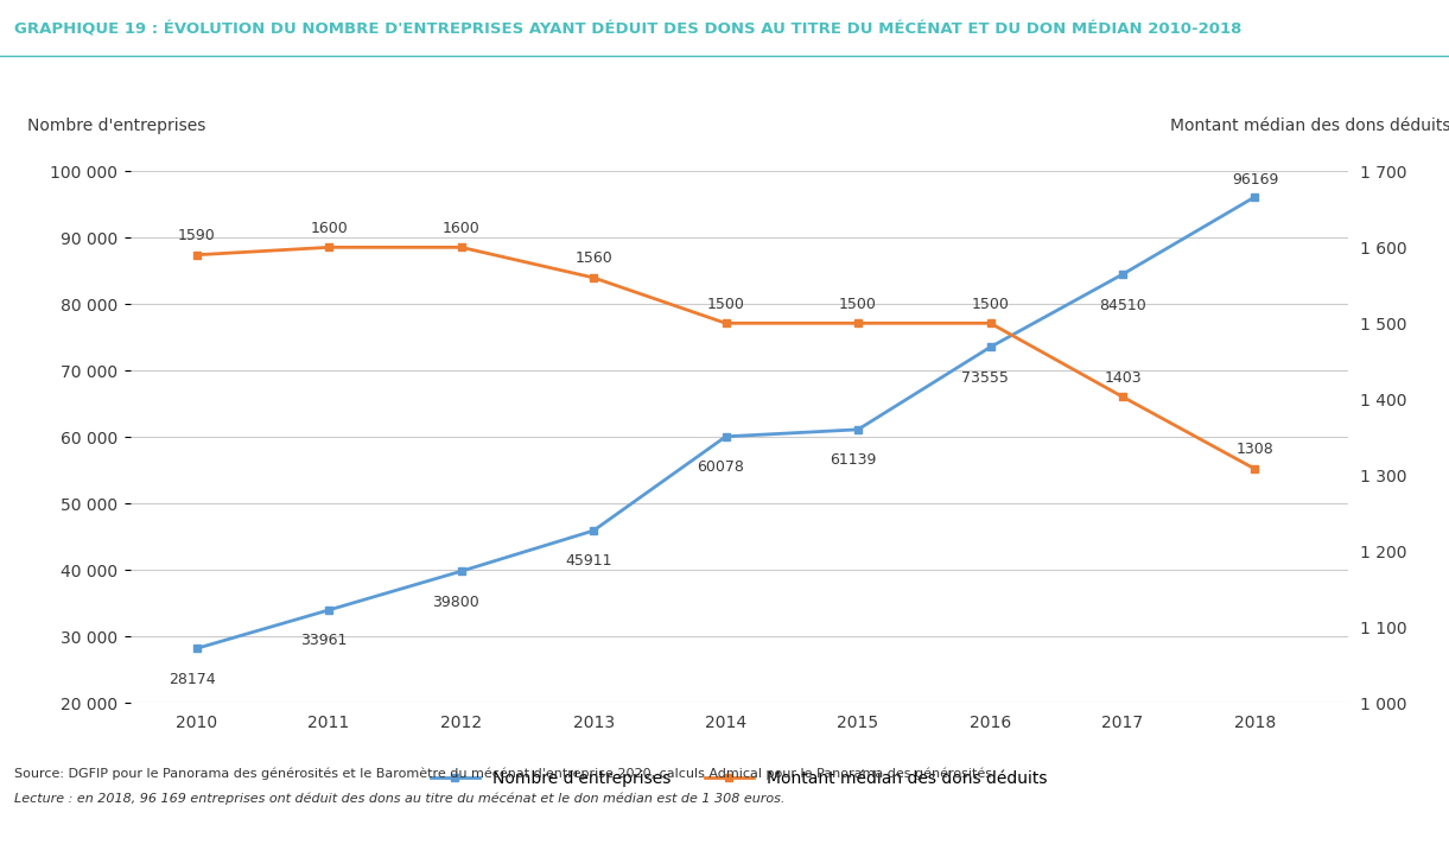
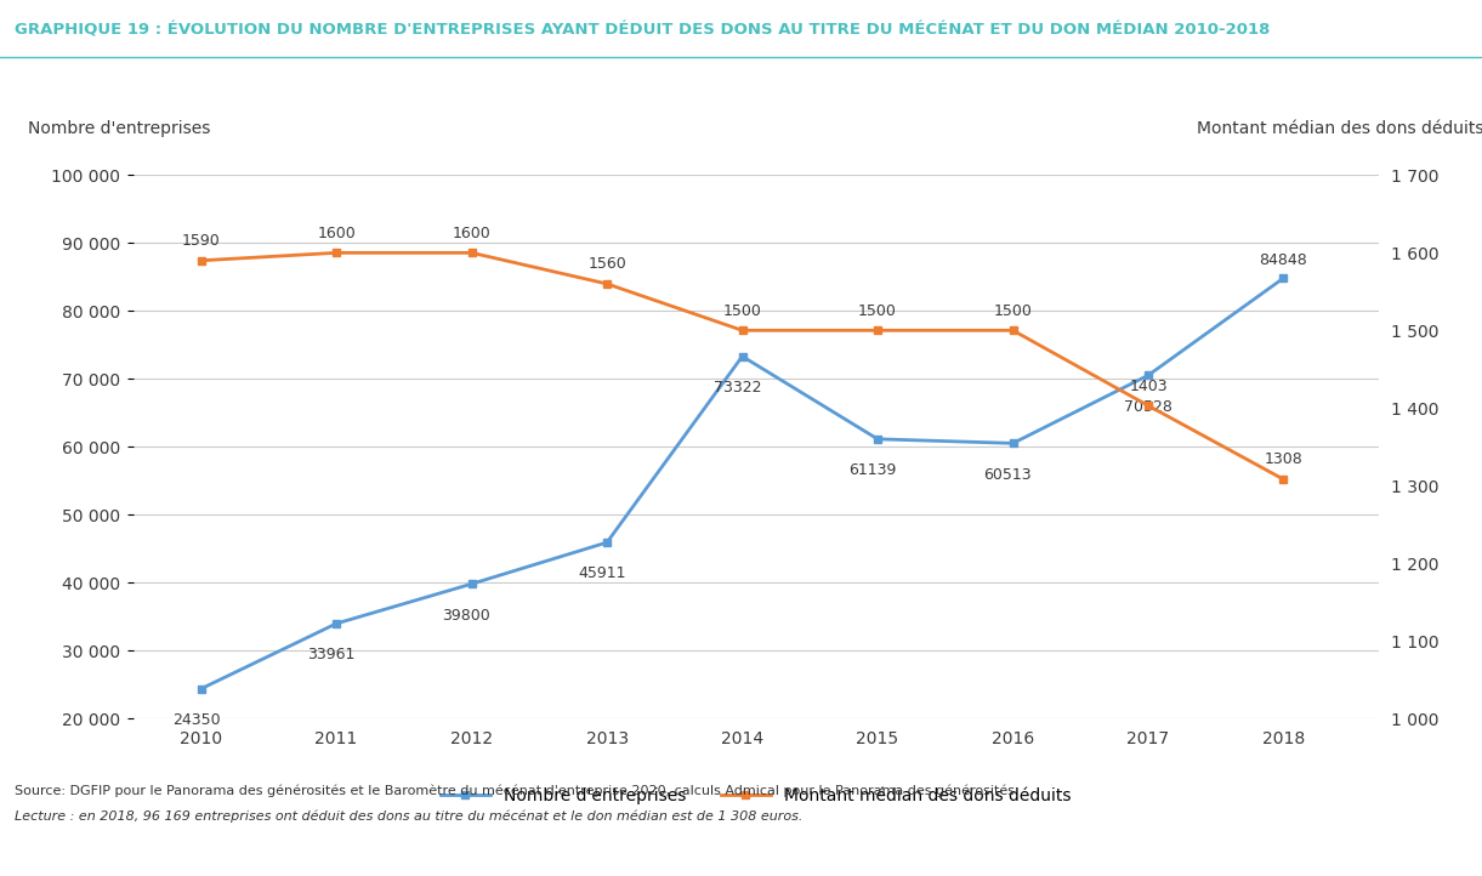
Nombre d'entreprises/2010: 28174 -> 24350
Nombre d'entreprises/2014: 60078 -> 73322
Nombre d'entreprises/2016: 73555 -> 60513
Nombre d'entreprises/2017: 84510 -> 70528
Nombre d'entreprises/2018: 96169 -> 84848
